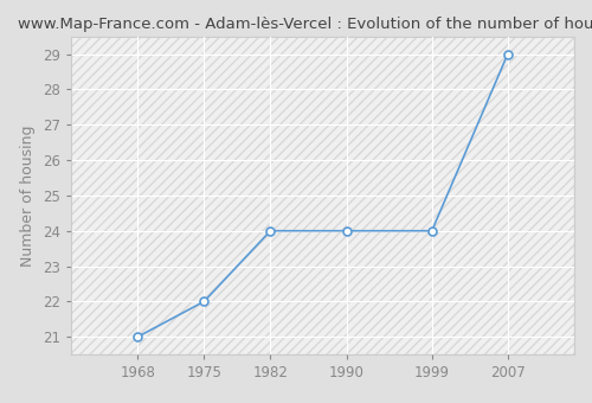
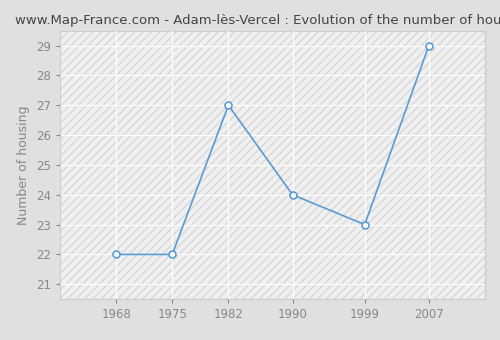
1968: 21 -> 22
1982: 24 -> 27
1999: 24 -> 23
